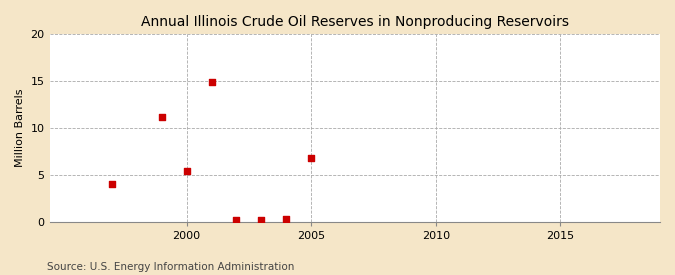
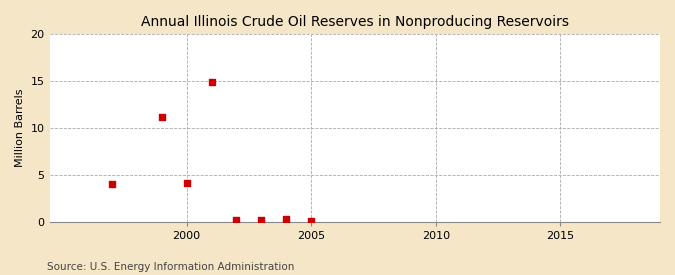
2000: 5.4 -> 4.1
2005: 6.8 -> 0.1
